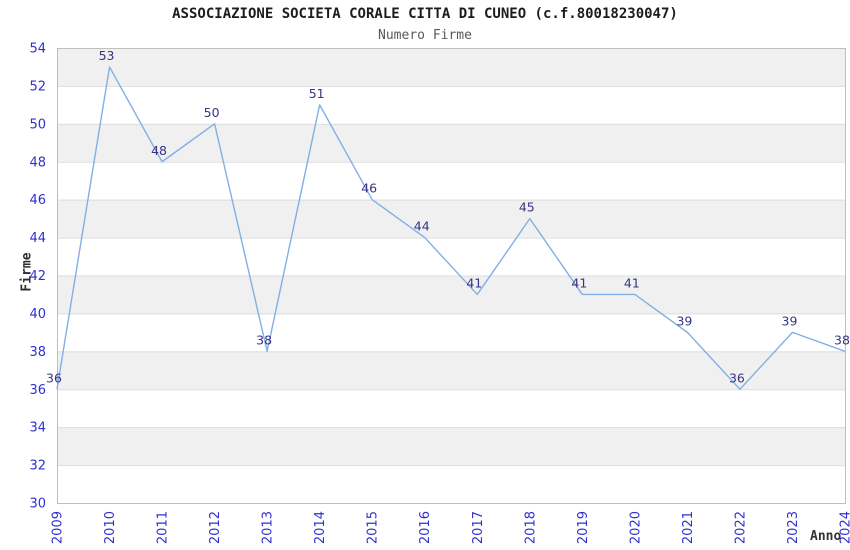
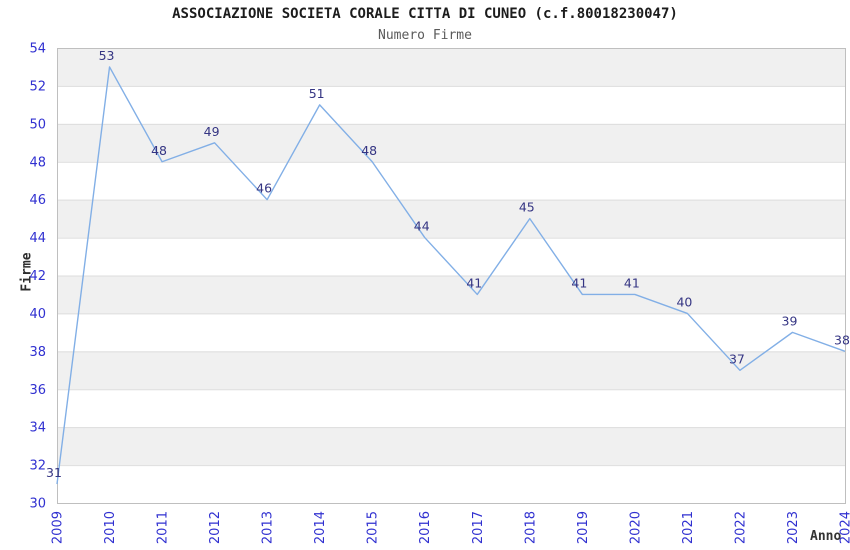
2009: 36 -> 31
2012: 50 -> 49
2013: 38 -> 46
2015: 46 -> 48
2021: 39 -> 40
2022: 36 -> 37
